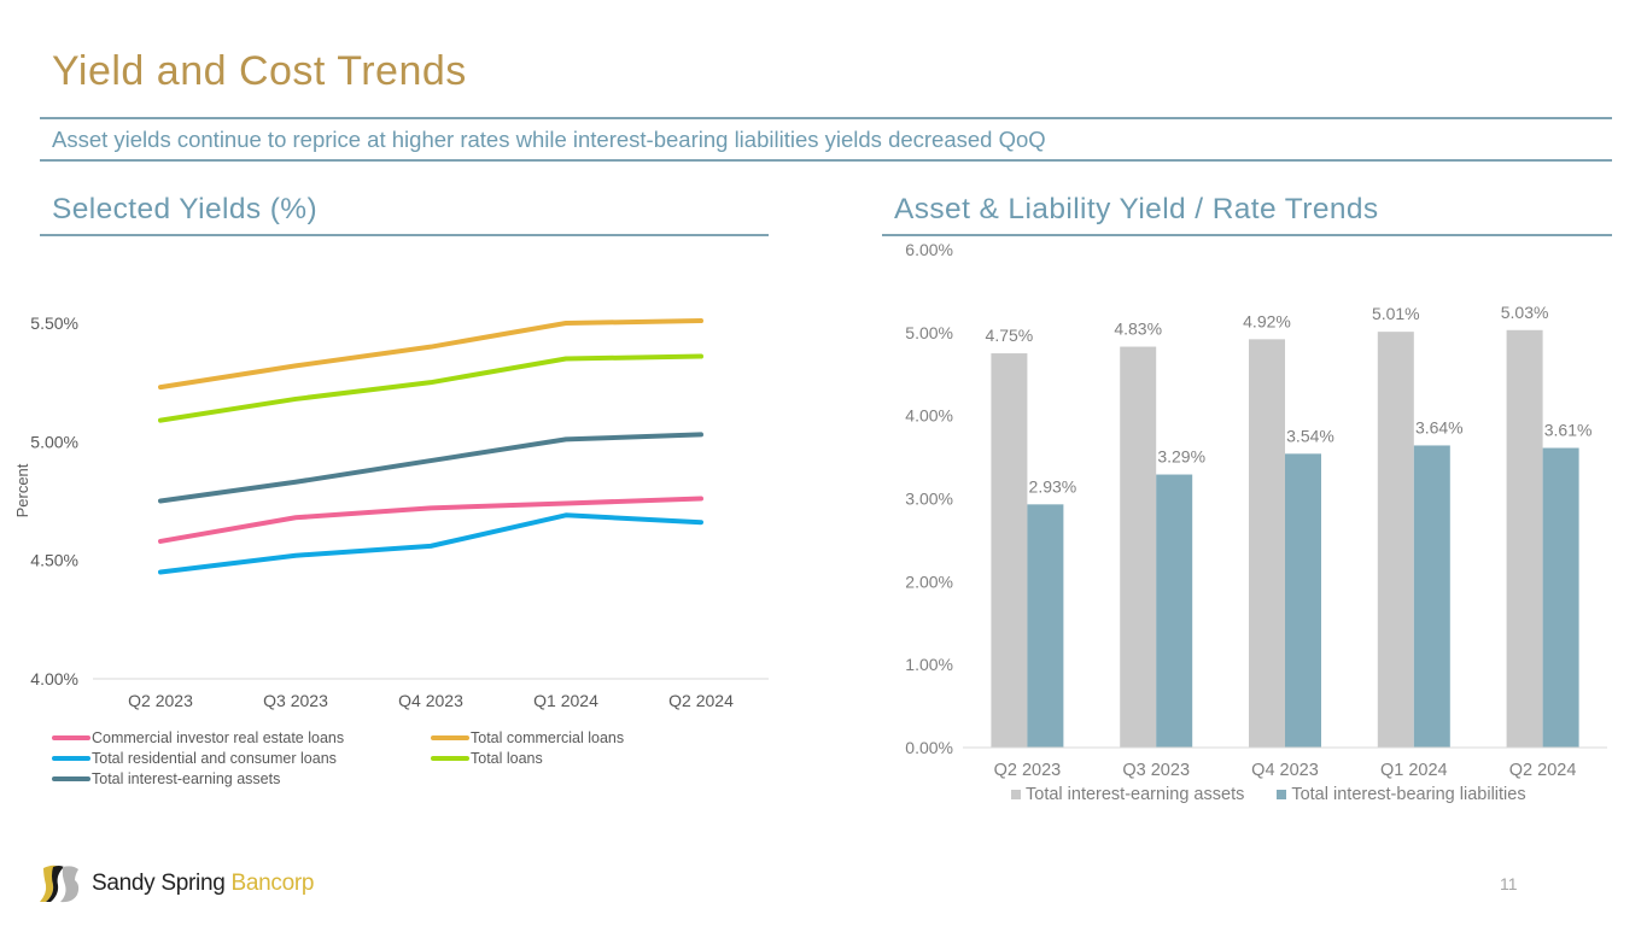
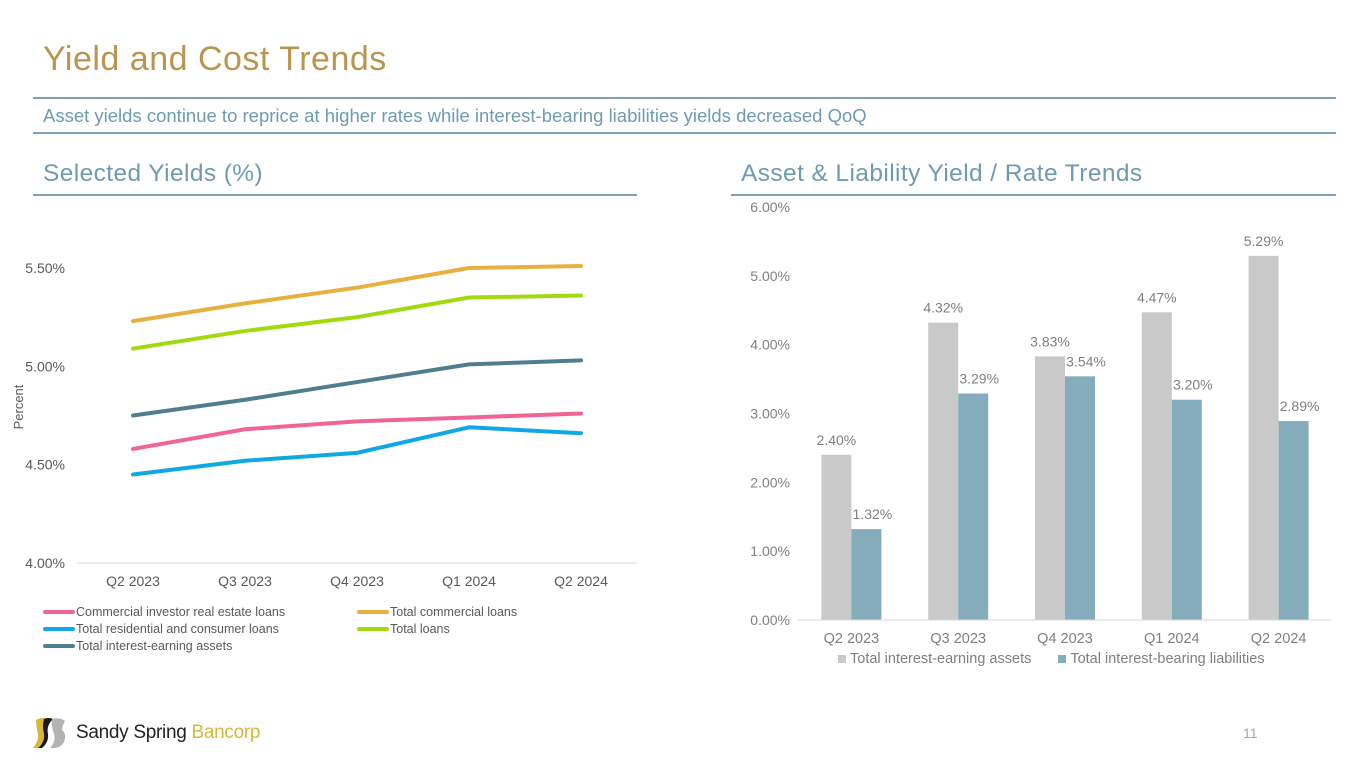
Asset & Liability Yield / Rate Trends/Total interest-earning assets/Q2 2023: 4.75% -> 2.40%
Asset & Liability Yield / Rate Trends/Total interest-bearing liabilities/Q2 2023: 2.93% -> 1.32%
Asset & Liability Yield / Rate Trends/Total interest-earning assets/Q3 2023: 4.83% -> 4.32%
Asset & Liability Yield / Rate Trends/Total interest-earning assets/Q4 2023: 4.92% -> 3.83%
Asset & Liability Yield / Rate Trends/Total interest-earning assets/Q1 2024: 5.01% -> 4.47%
Asset & Liability Yield / Rate Trends/Total interest-bearing liabilities/Q1 2024: 3.64% -> 3.20%
Asset & Liability Yield / Rate Trends/Total interest-earning assets/Q2 2024: 5.03% -> 5.29%
Asset & Liability Yield / Rate Trends/Total interest-bearing liabilities/Q2 2024: 3.61% -> 2.89%
